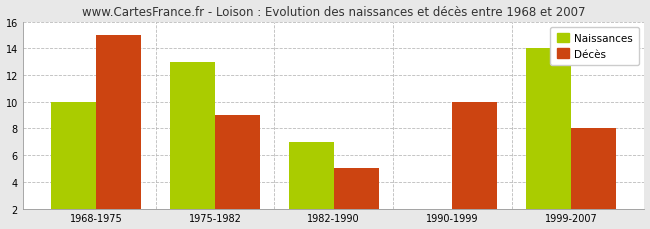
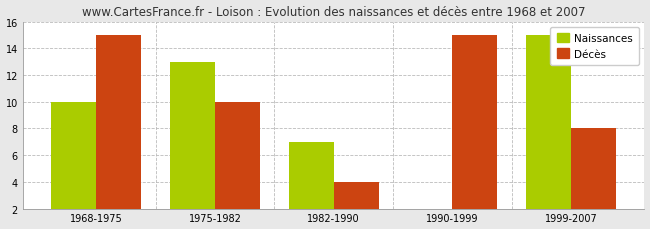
Décès/1975-1982: 9 -> 10
Décès/1982-1990: 5 -> 4
Décès/1990-1999: 10 -> 15
Naissances/1999-2007: 14 -> 15
